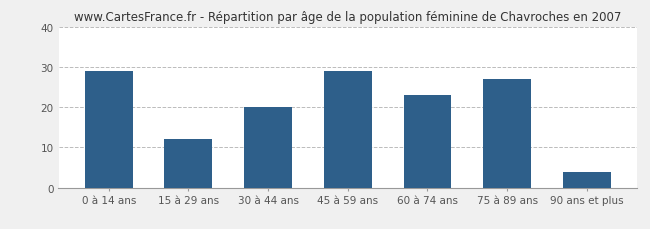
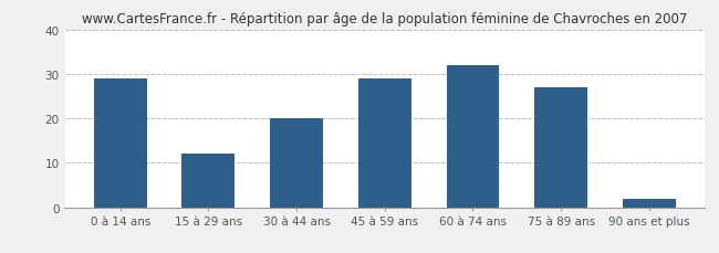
60 à 74 ans: 23 -> 32
90 ans et plus: 4 -> 2
